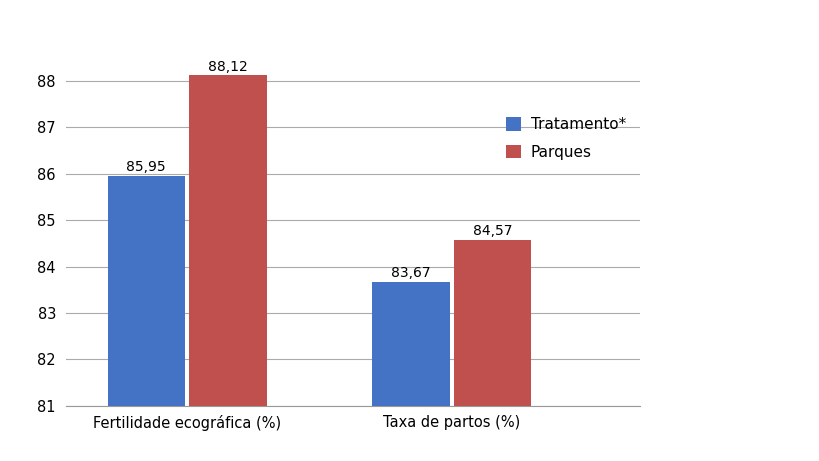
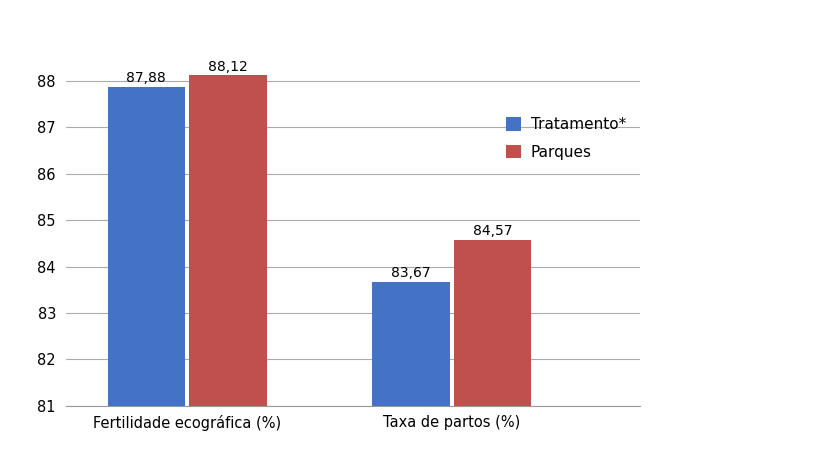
Tratamento*/Fertilidade ecográfica (%): 85,95 -> 87,88
